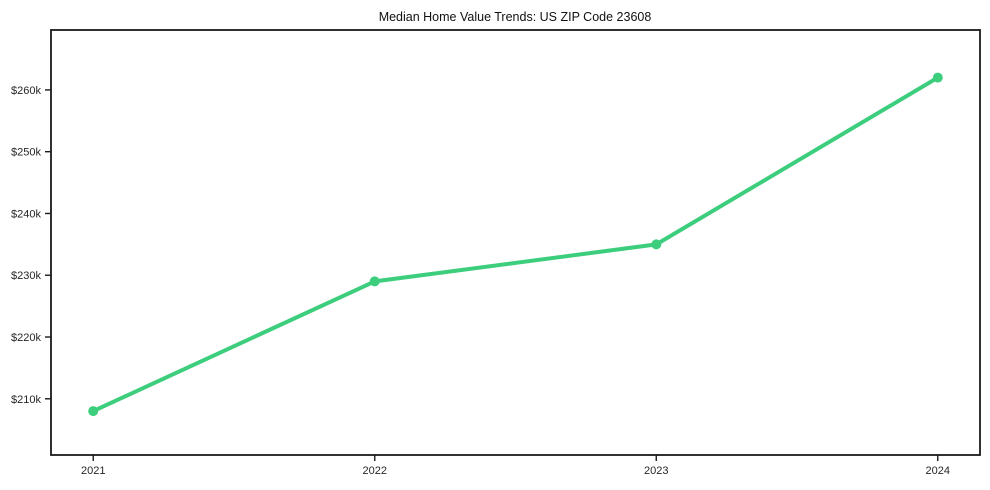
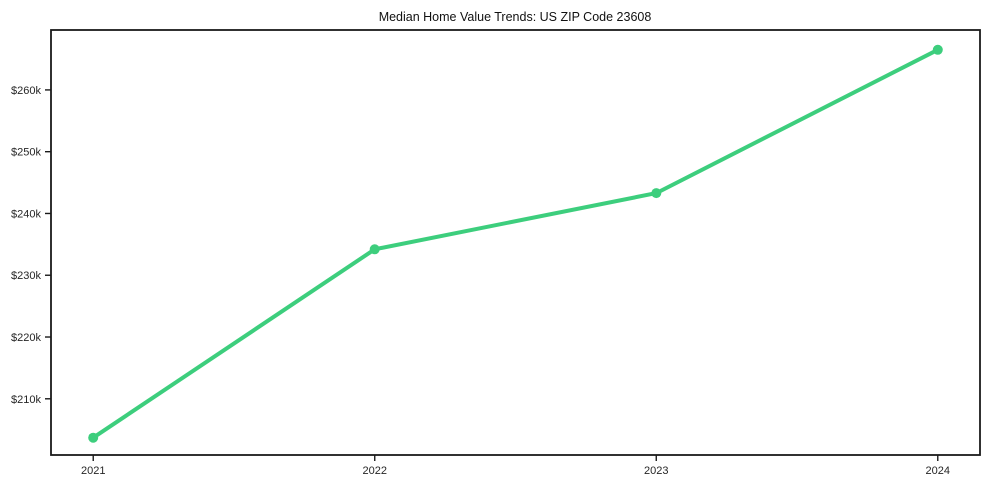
2021: $208k -> $204k
2022: $229k -> $234k
2023: $235k -> $243k
2024: $262k -> $266k
